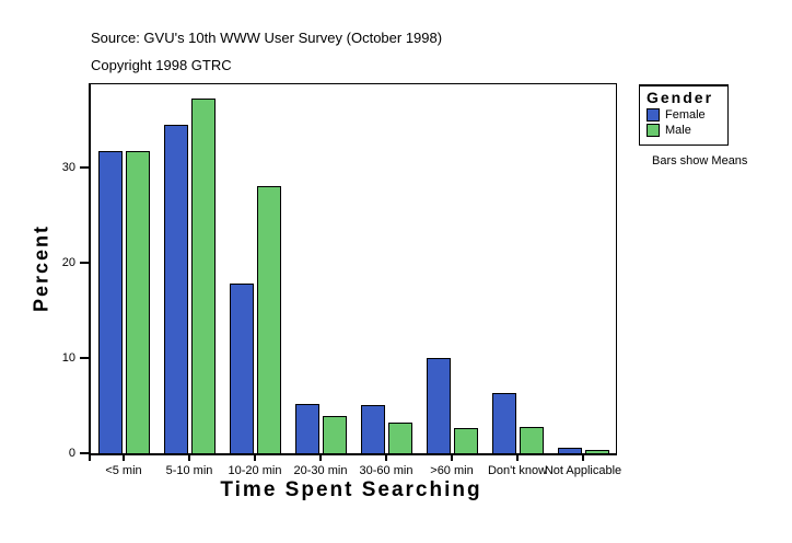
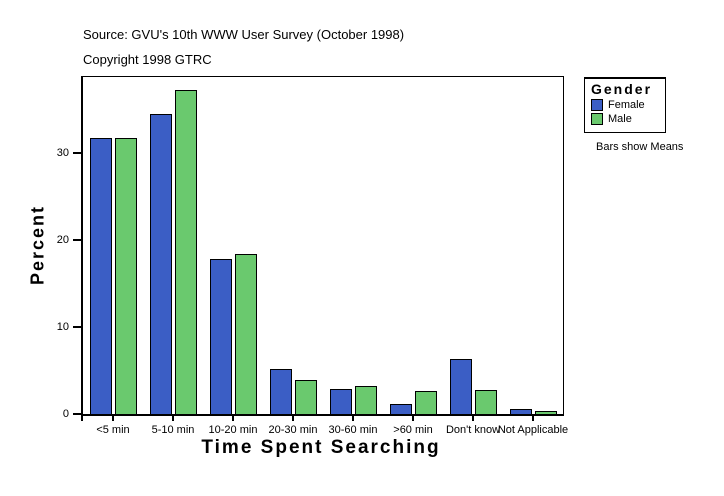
Male/10-20 min: 28 -> 18
Female/30-60 min: 5 -> 3
Female/>60 min: 10 -> 1
